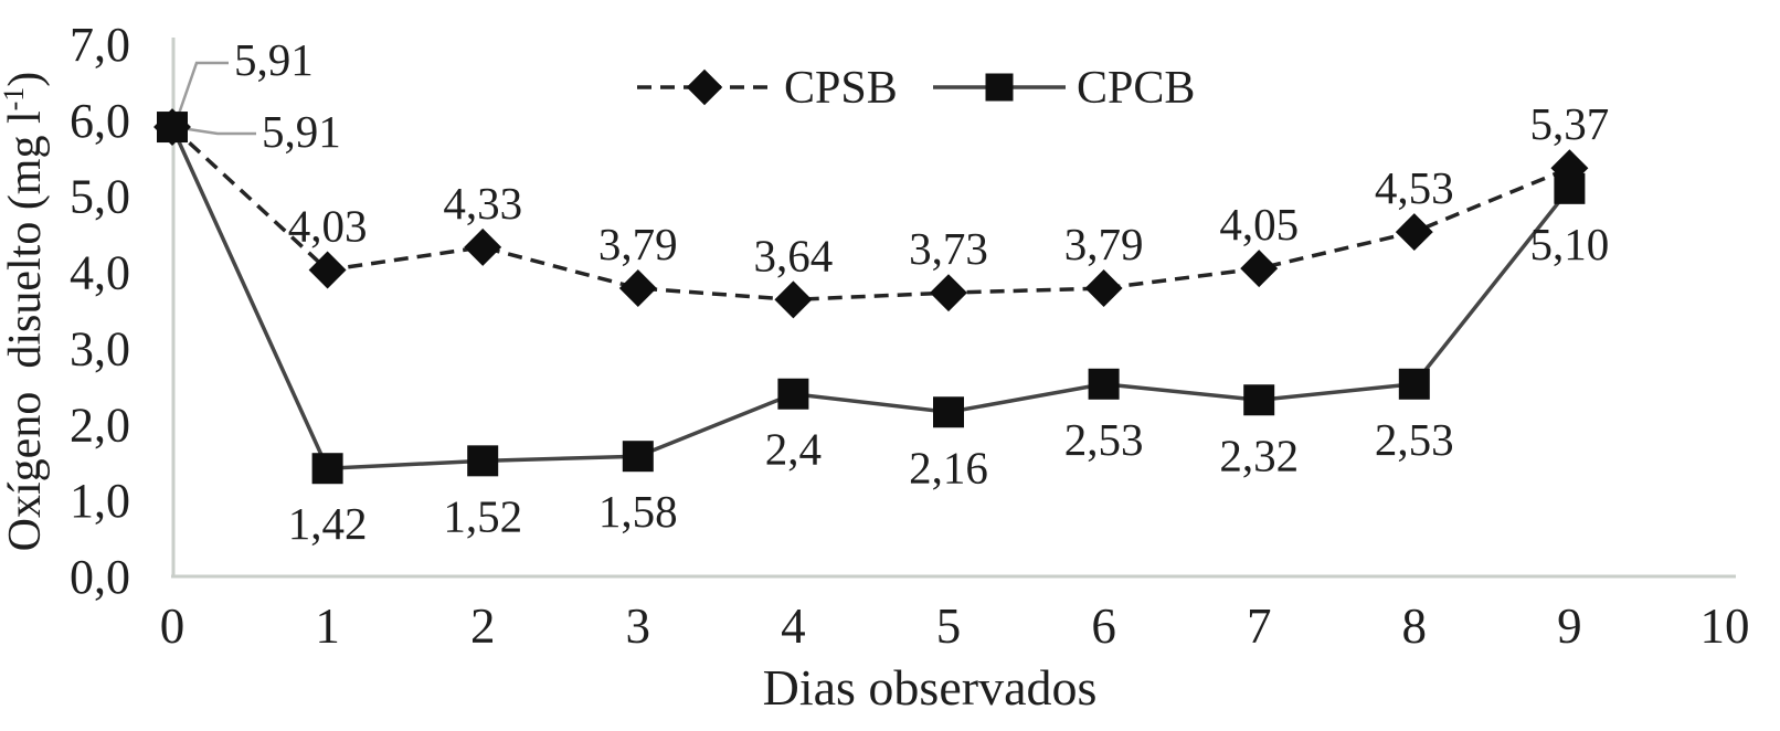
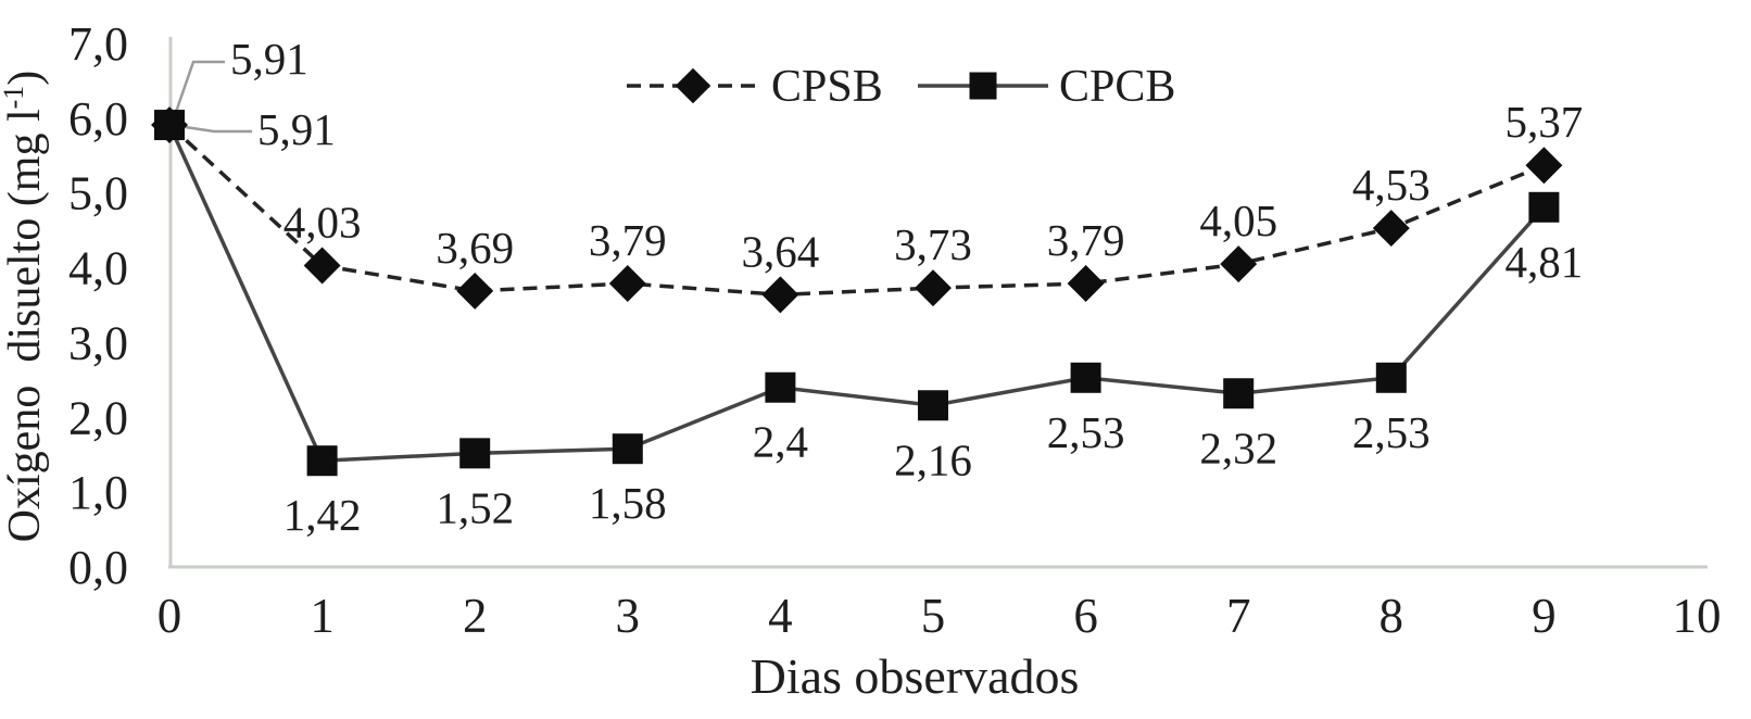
CPSB/2: 4,33 -> 3,69
CPCB/9: 5,10 -> 4,81
